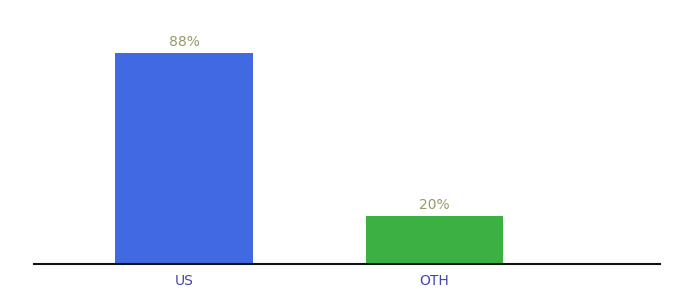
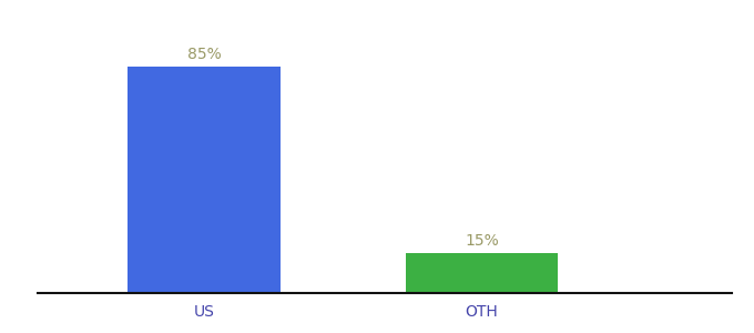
US: 88% -> 85%
OTH: 20% -> 15%
